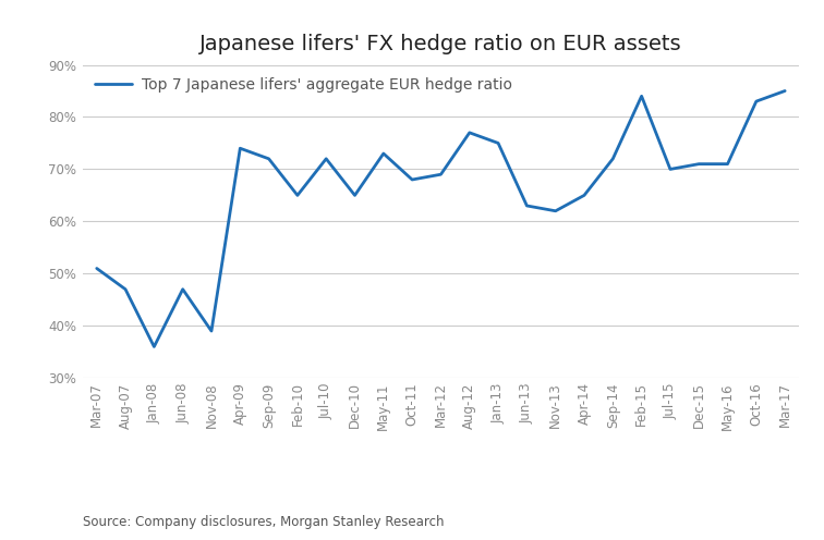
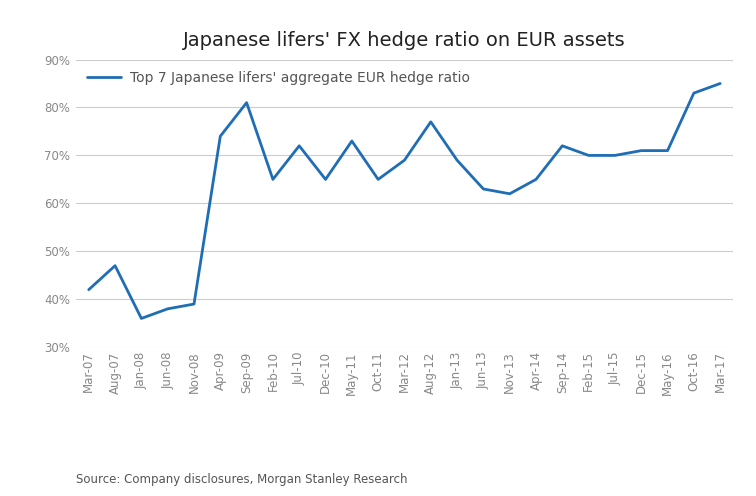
Mar-07: 51% -> 42%
Jun-08: 47% -> 38%
Sep-09: 72% -> 81%
Oct-11: 68% -> 65%
Jan-13: 75% -> 69%
Feb-15: 84% -> 70%
